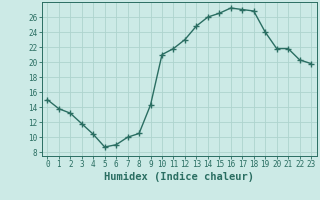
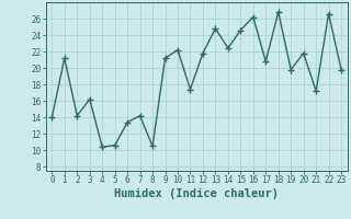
0: 15.0 -> 14.0
1: 13.8 -> 21.2
2: 13.2 -> 14.2
3: 11.8 -> 16.2
5: 8.7 -> 10.6
6: 9.0 -> 13.4
7: 10.0 -> 14.2
9: 14.3 -> 21.2
10: 21.0 -> 22.2
11: 21.8 -> 17.4
12: 23.0 -> 21.8
14: 26.0 -> 22.4
15: 26.5 -> 24.6
16: 27.2 -> 26.2
17: 27.0 -> 20.8
19: 24.0 -> 19.8
21: 21.8 -> 17.2
22: 20.3 -> 26.6
